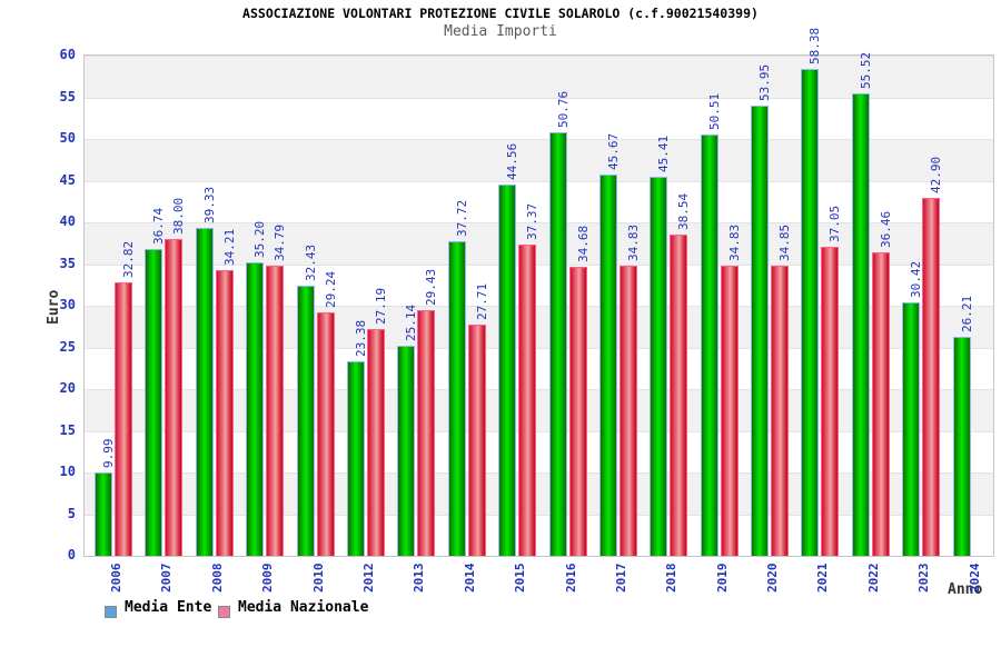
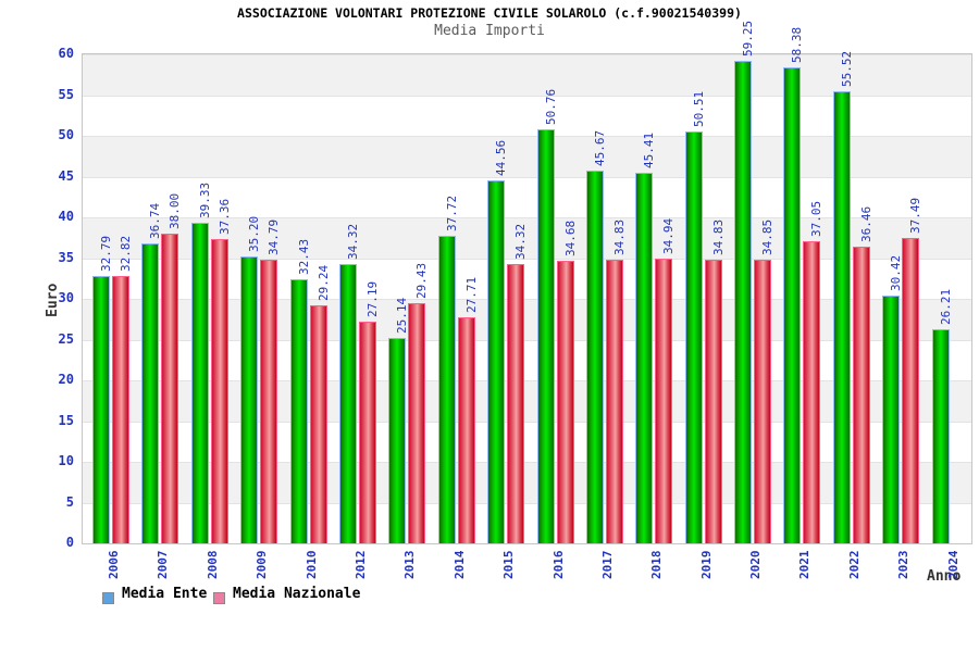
Media Ente/2006: 9.99 -> 32.79
Media Nazionale/2008: 34.21 -> 37.36
Media Ente/2012: 23.38 -> 34.32
Media Nazionale/2015: 37.37 -> 34.32
Media Nazionale/2018: 38.54 -> 34.94
Media Ente/2020: 53.95 -> 59.25
Media Nazionale/2023: 42.90 -> 37.49
